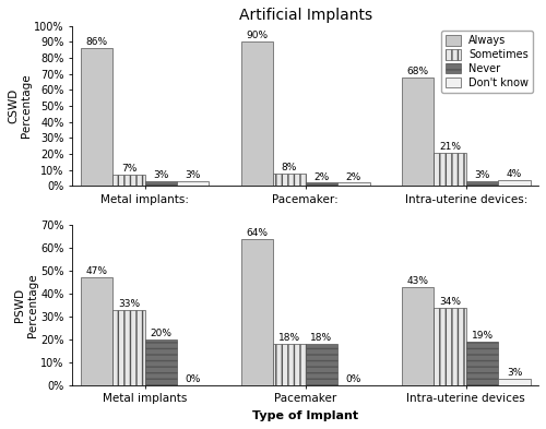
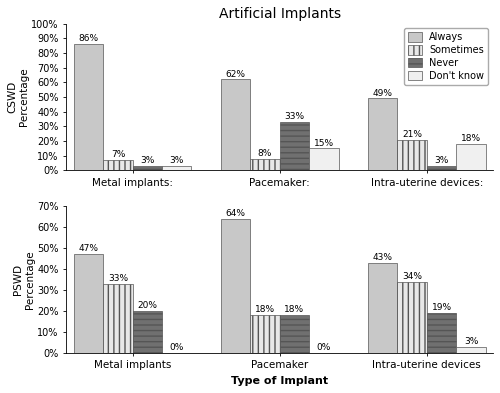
Artificial Implants/Always/Pacemaker:: 90% -> 62%
Artificial Implants/Never/Pacemaker:: 2% -> 33%
Artificial Implants/Don't know/Pacemaker:: 2% -> 15%
Artificial Implants/Always/Intra-uterine devices:: 68% -> 49%
Artificial Implants/Don't know/Intra-uterine devices:: 4% -> 18%
